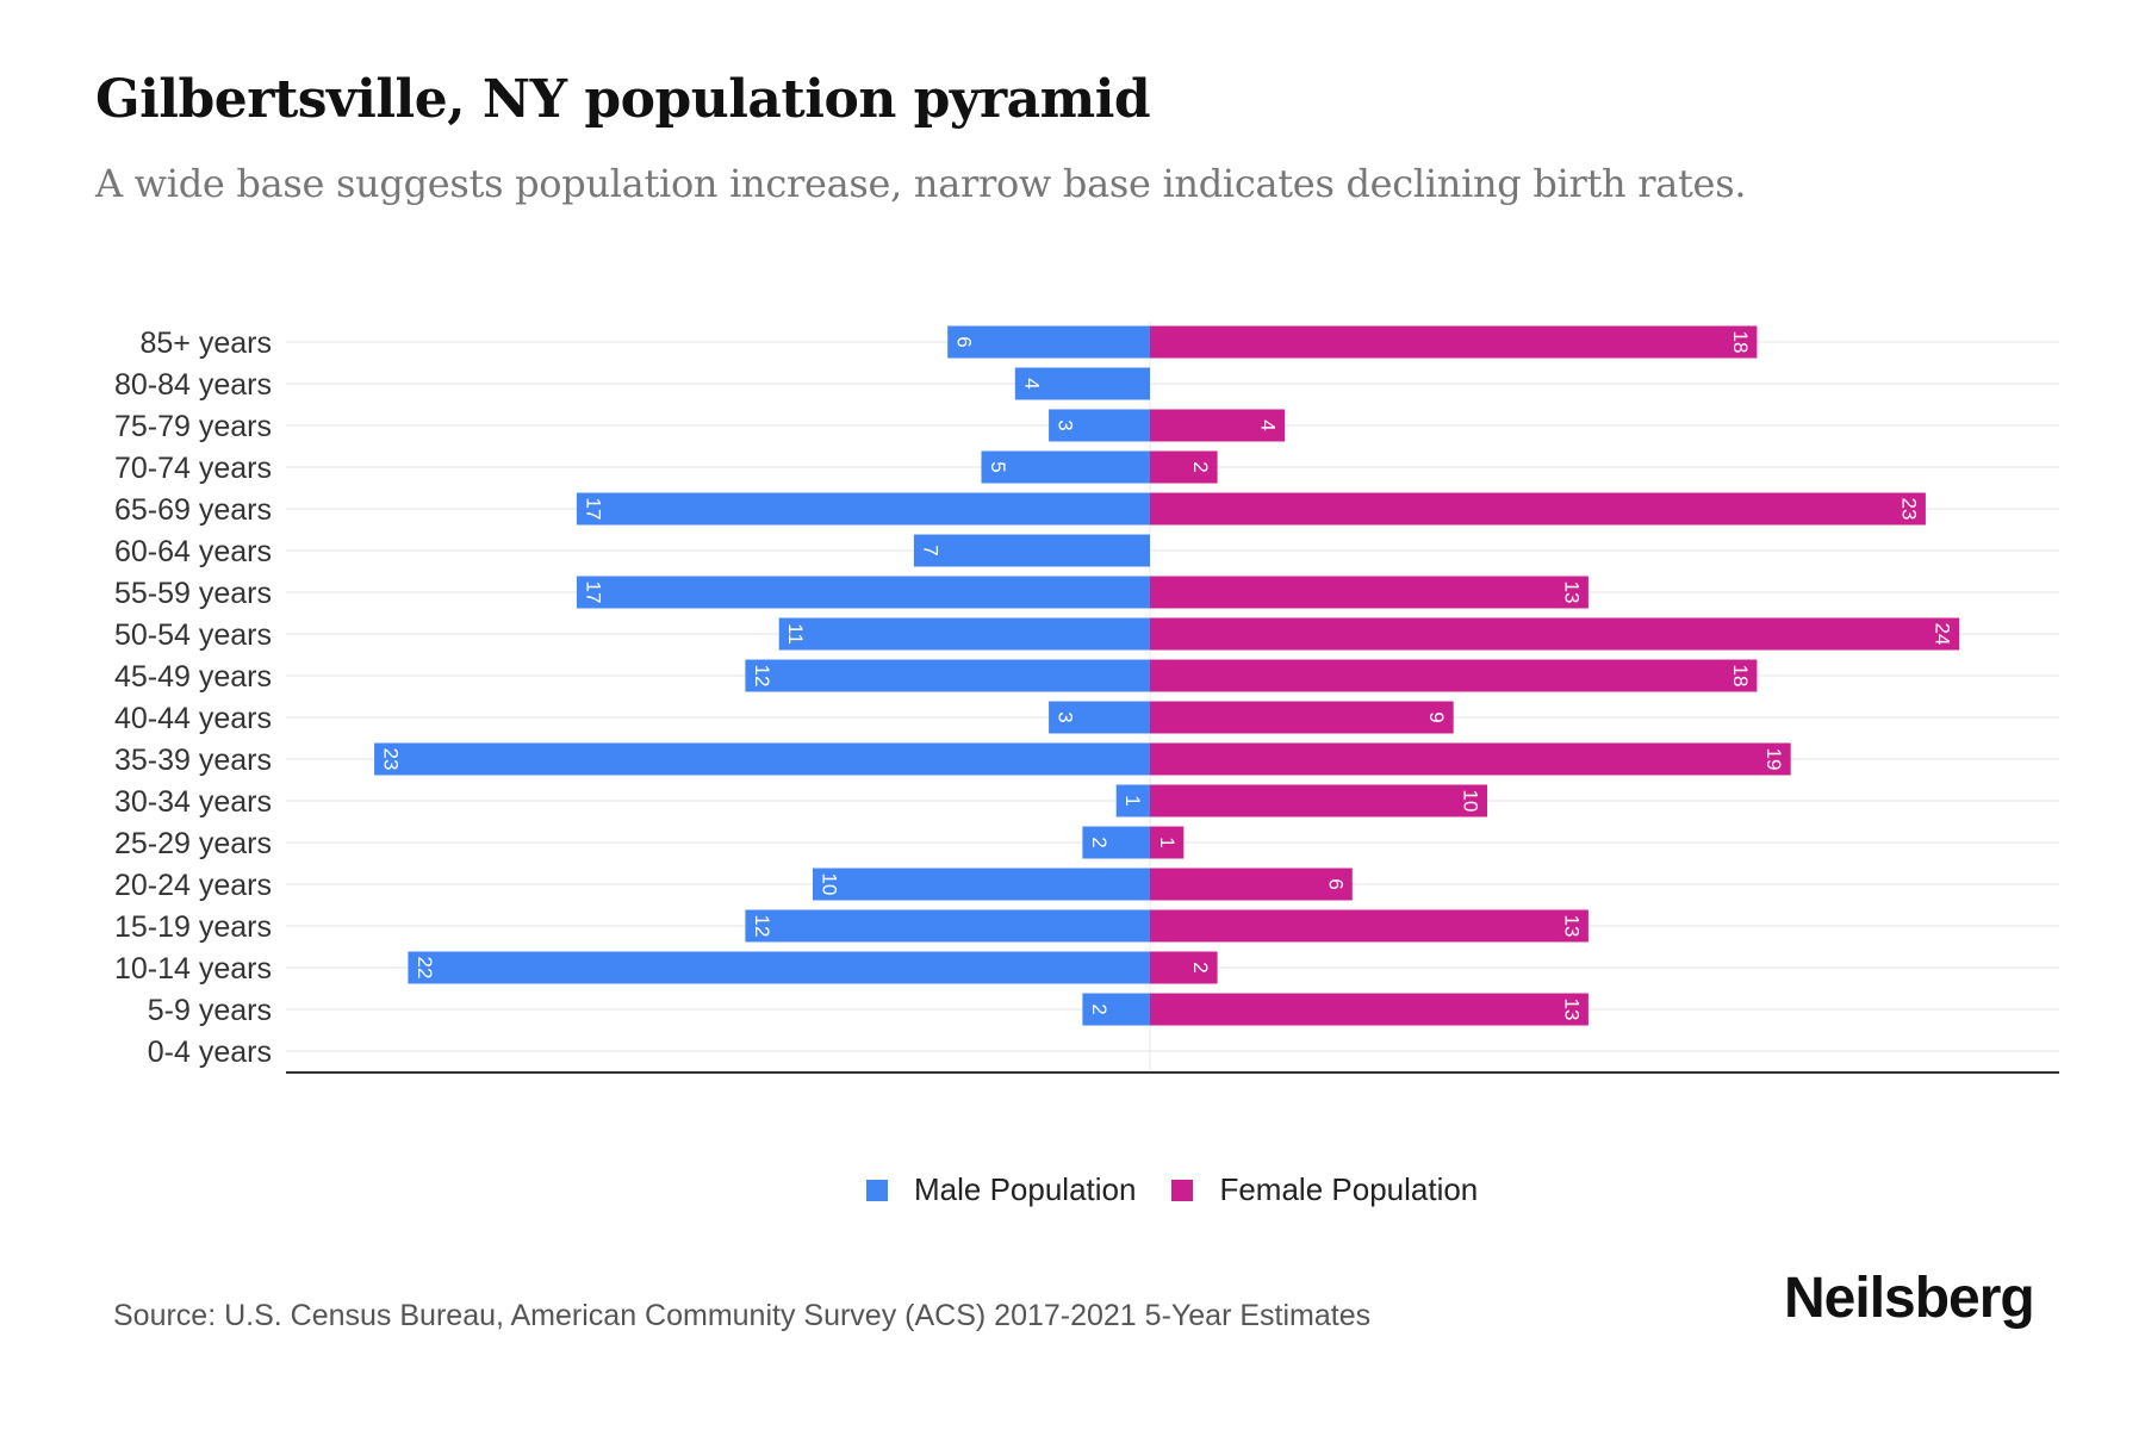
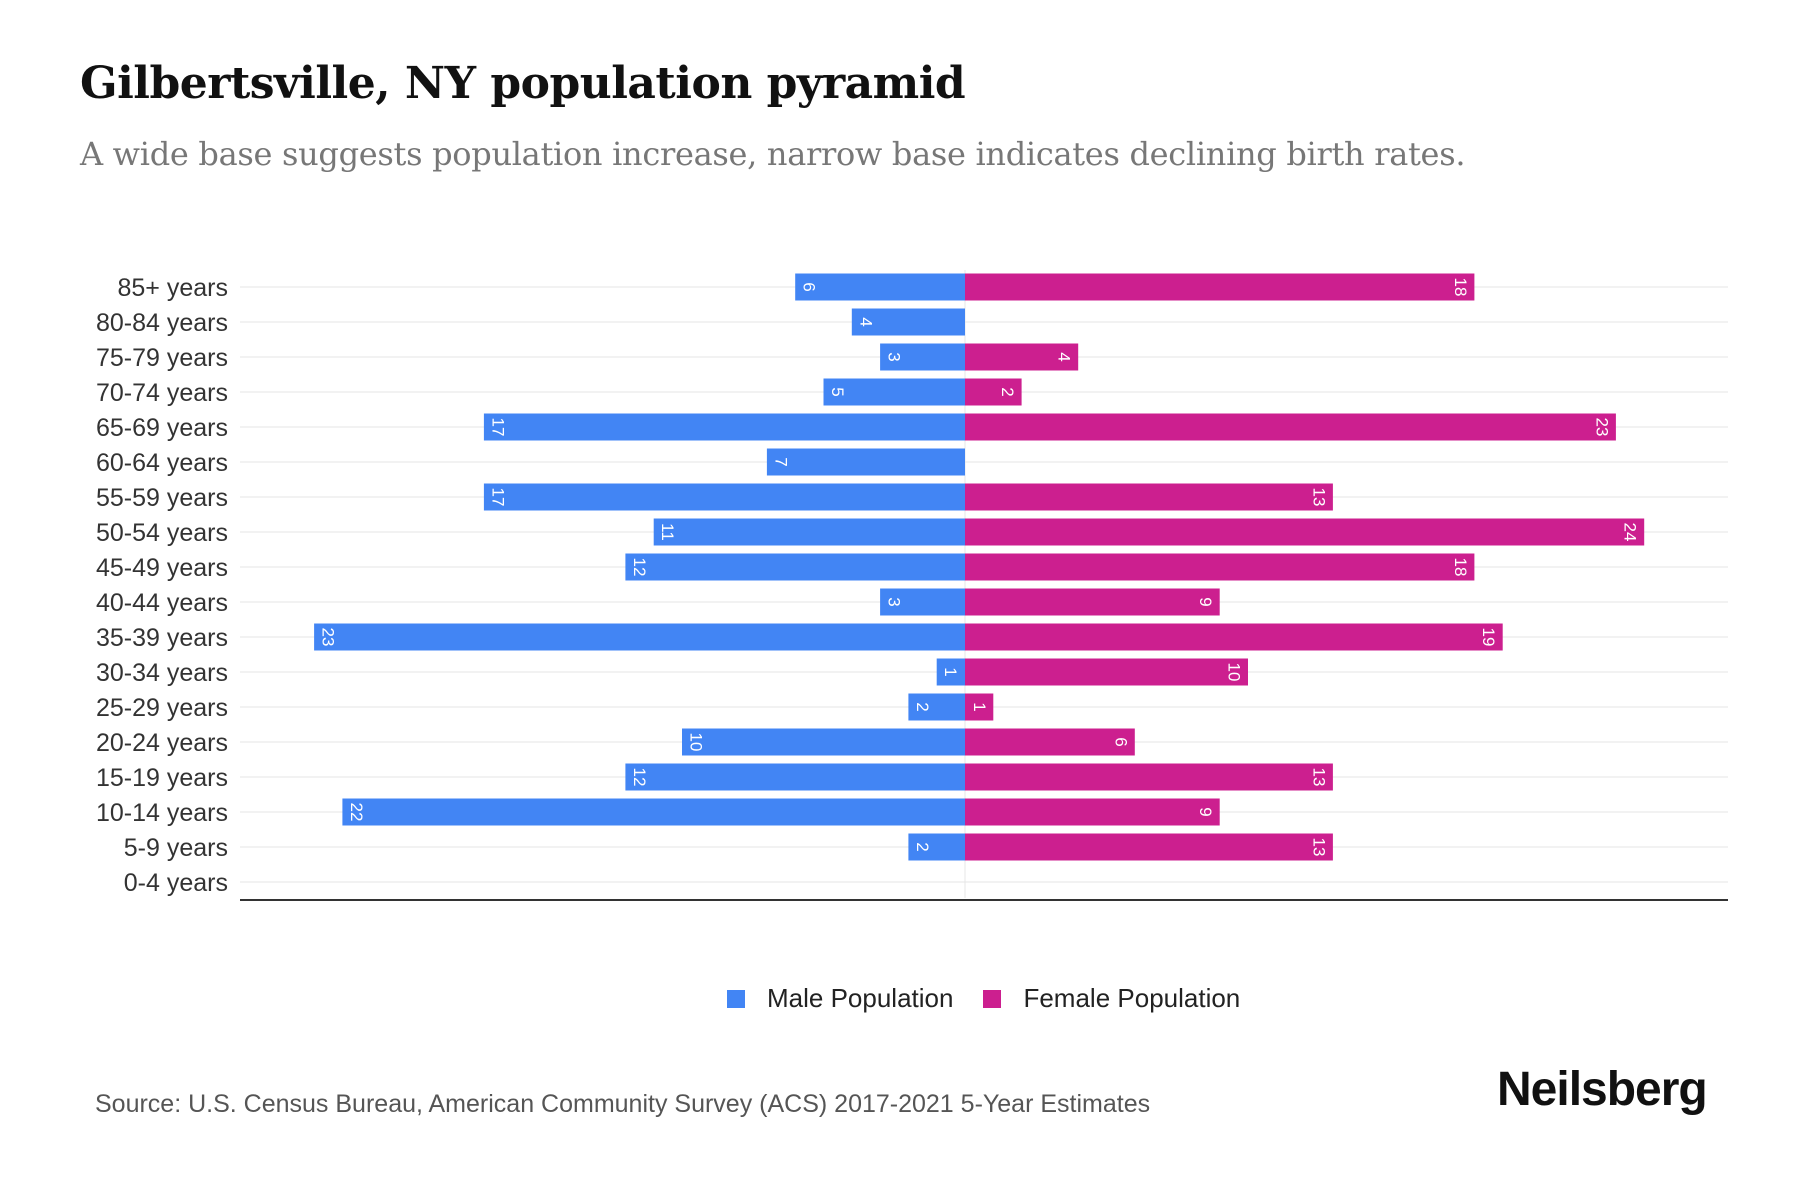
Female Population/10-14 years: 2 -> 9
